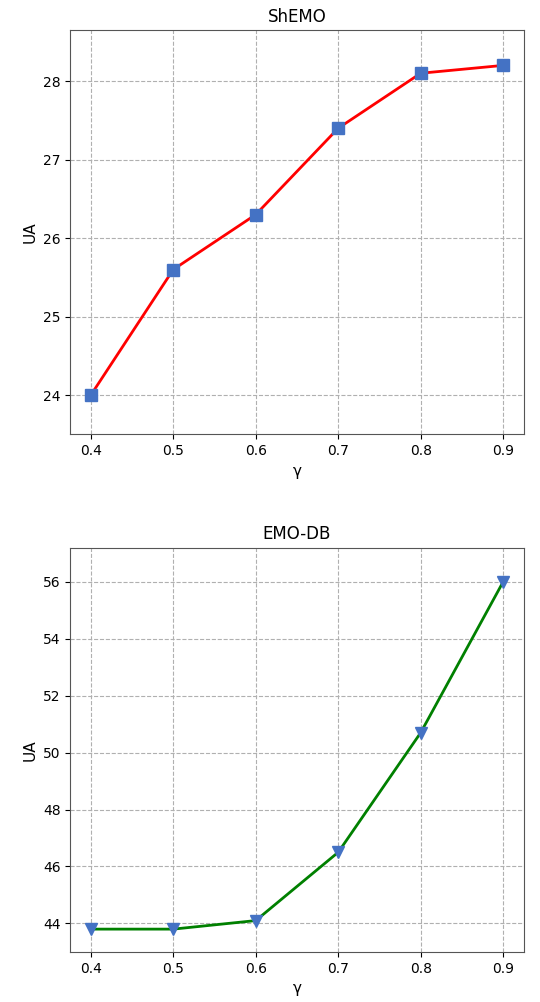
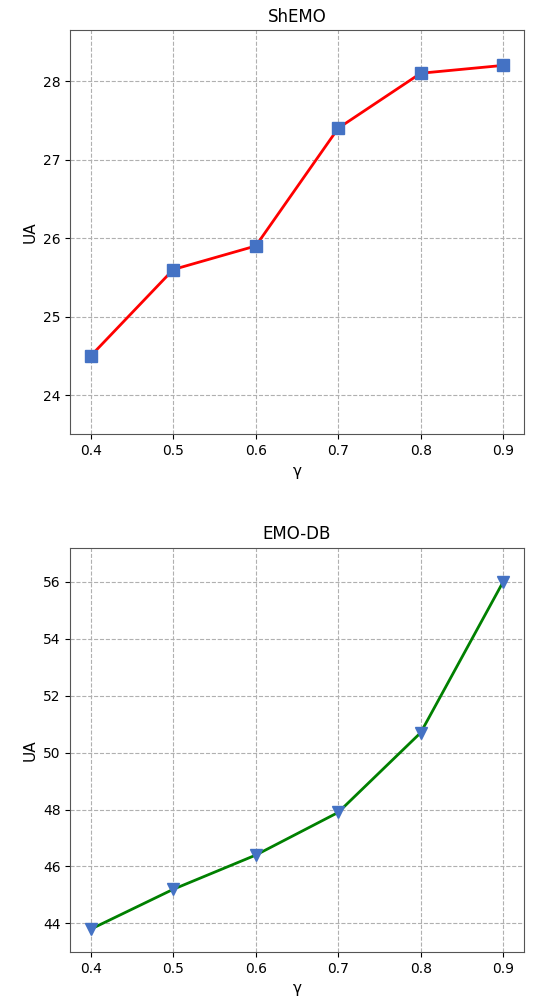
ShEMO/0.4: 24.0 -> 24.5
ShEMO/0.6: 26.3 -> 25.9
EMO-DB/0.5: 43.8 -> 45.2
EMO-DB/0.6: 44.1 -> 46.4
EMO-DB/0.7: 46.5 -> 47.9
